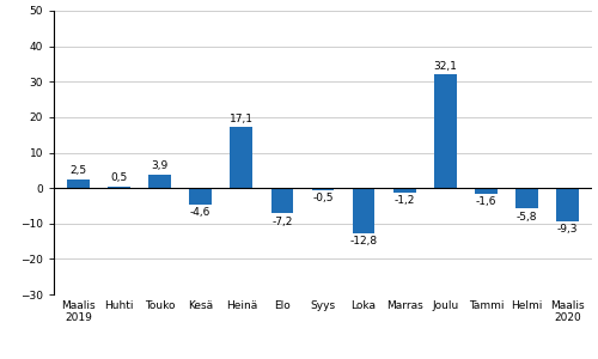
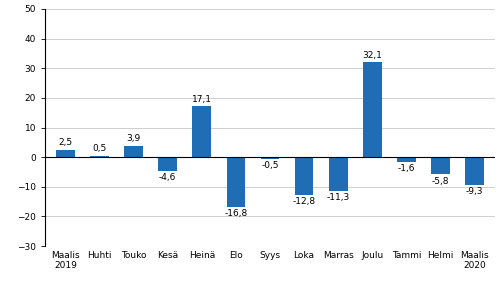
Elo: -7,2 -> -16,8
Marras: -1,2 -> -11,3
